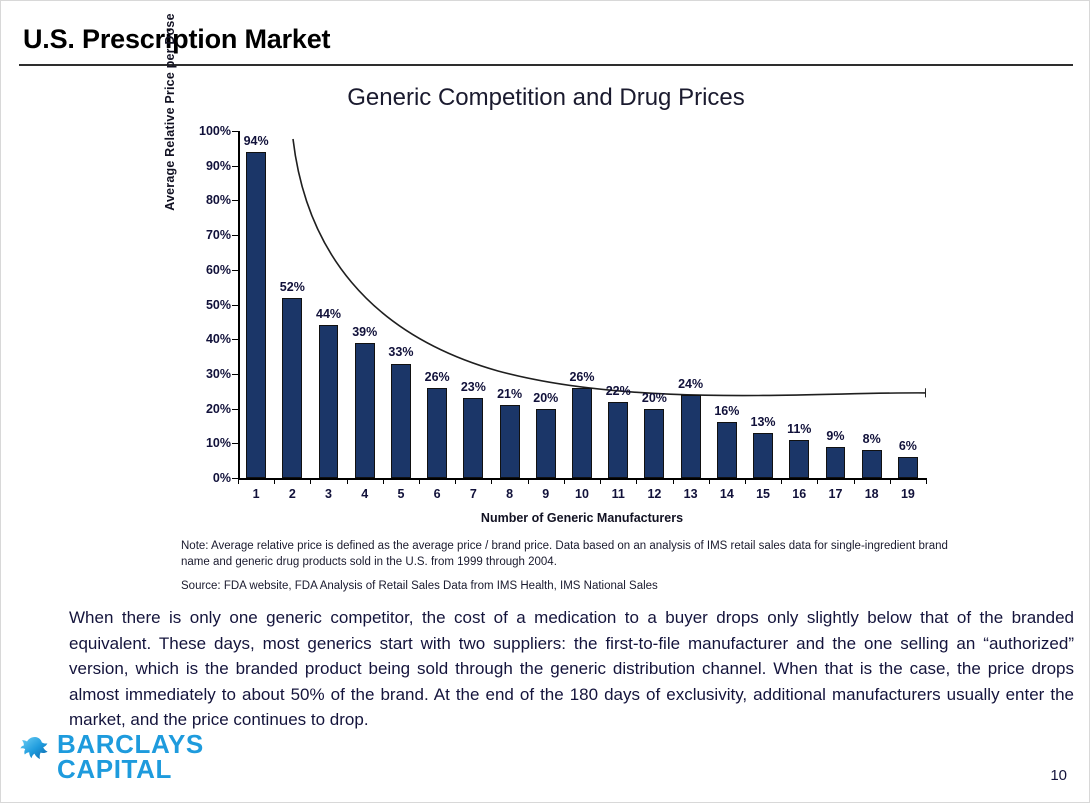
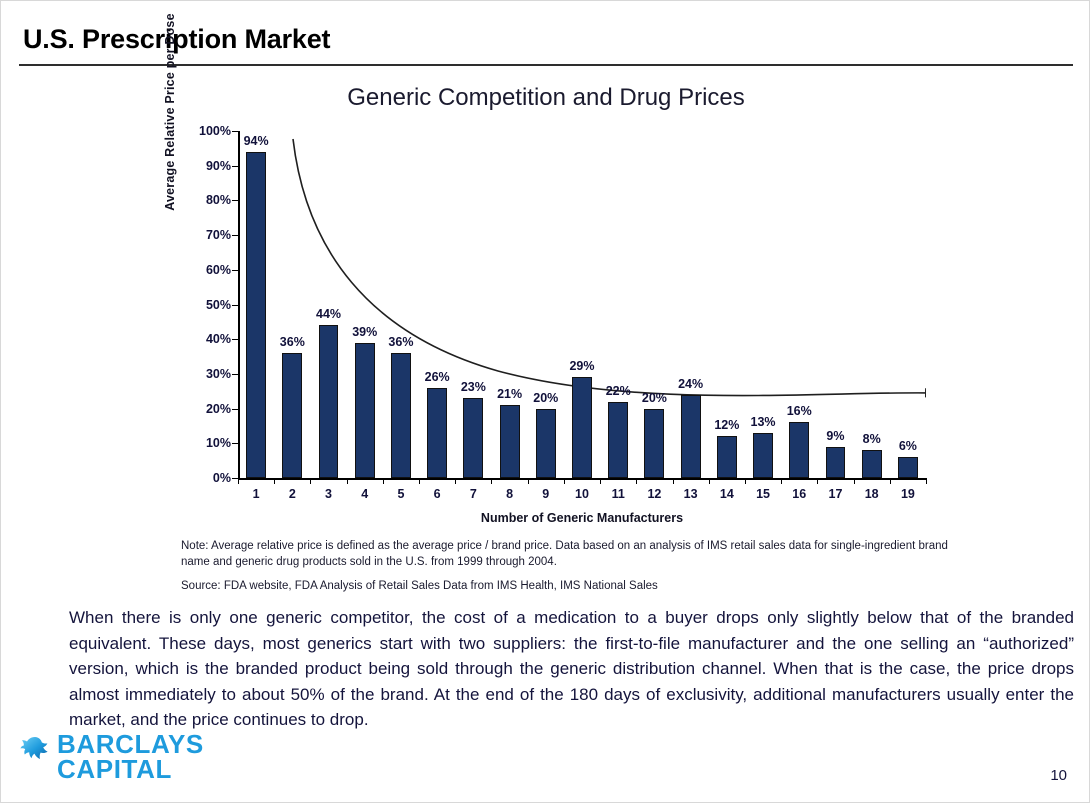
2: 52% -> 36%
5: 33% -> 36%
10: 26% -> 29%
14: 16% -> 12%
16: 11% -> 16%
